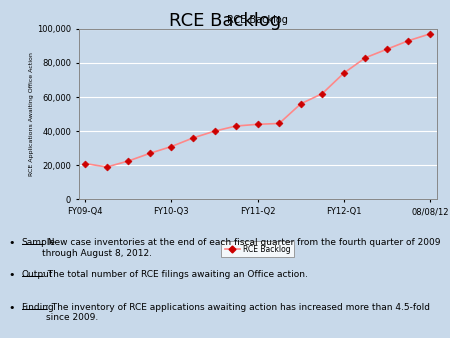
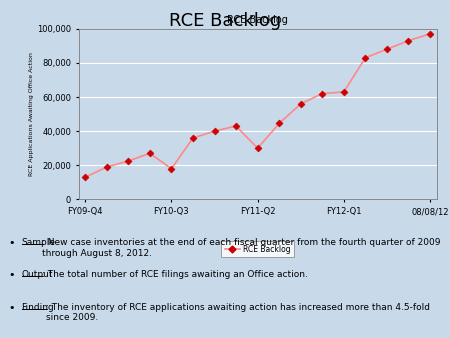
FY09-Q4: 21,000 -> 13,000
FY10-Q3: 31,000 -> 18,000
FY11-Q2: 44,000 -> 30,000
FY12-Q1: 74,000 -> 63,000
